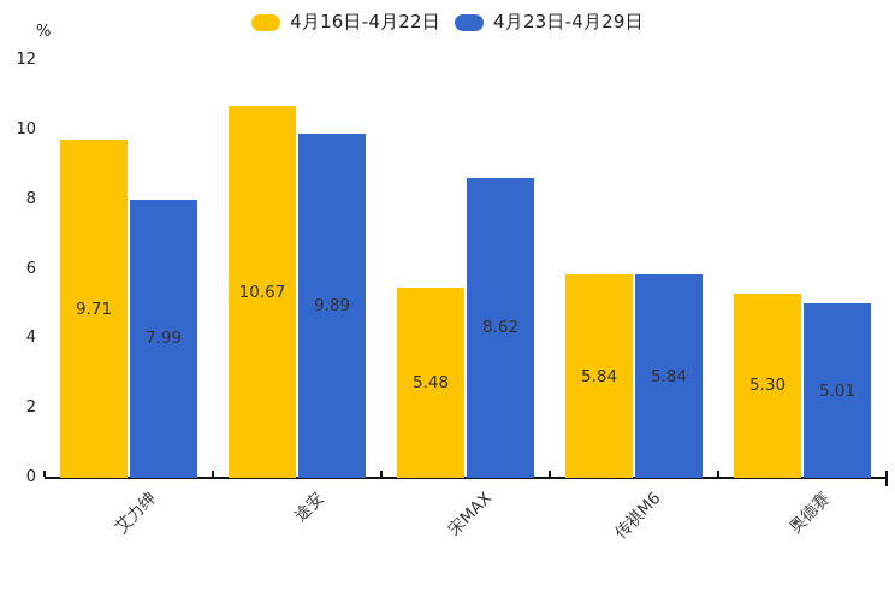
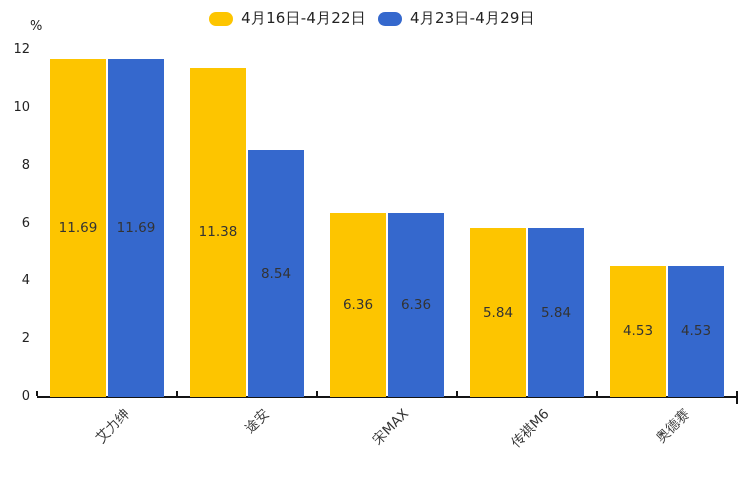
4月16日-4月22日/艾力绅: 9.71 -> 11.69
4月23日-4月29日/艾力绅: 7.99 -> 11.69
4月16日-4月22日/途安: 10.67 -> 11.38
4月23日-4月29日/途安: 9.89 -> 8.54
4月16日-4月22日/宋MAX: 5.48 -> 6.36
4月23日-4月29日/宋MAX: 8.62 -> 6.36
4月16日-4月22日/奥德赛: 5.30 -> 4.53
4月23日-4月29日/奥德赛: 5.01 -> 4.53
